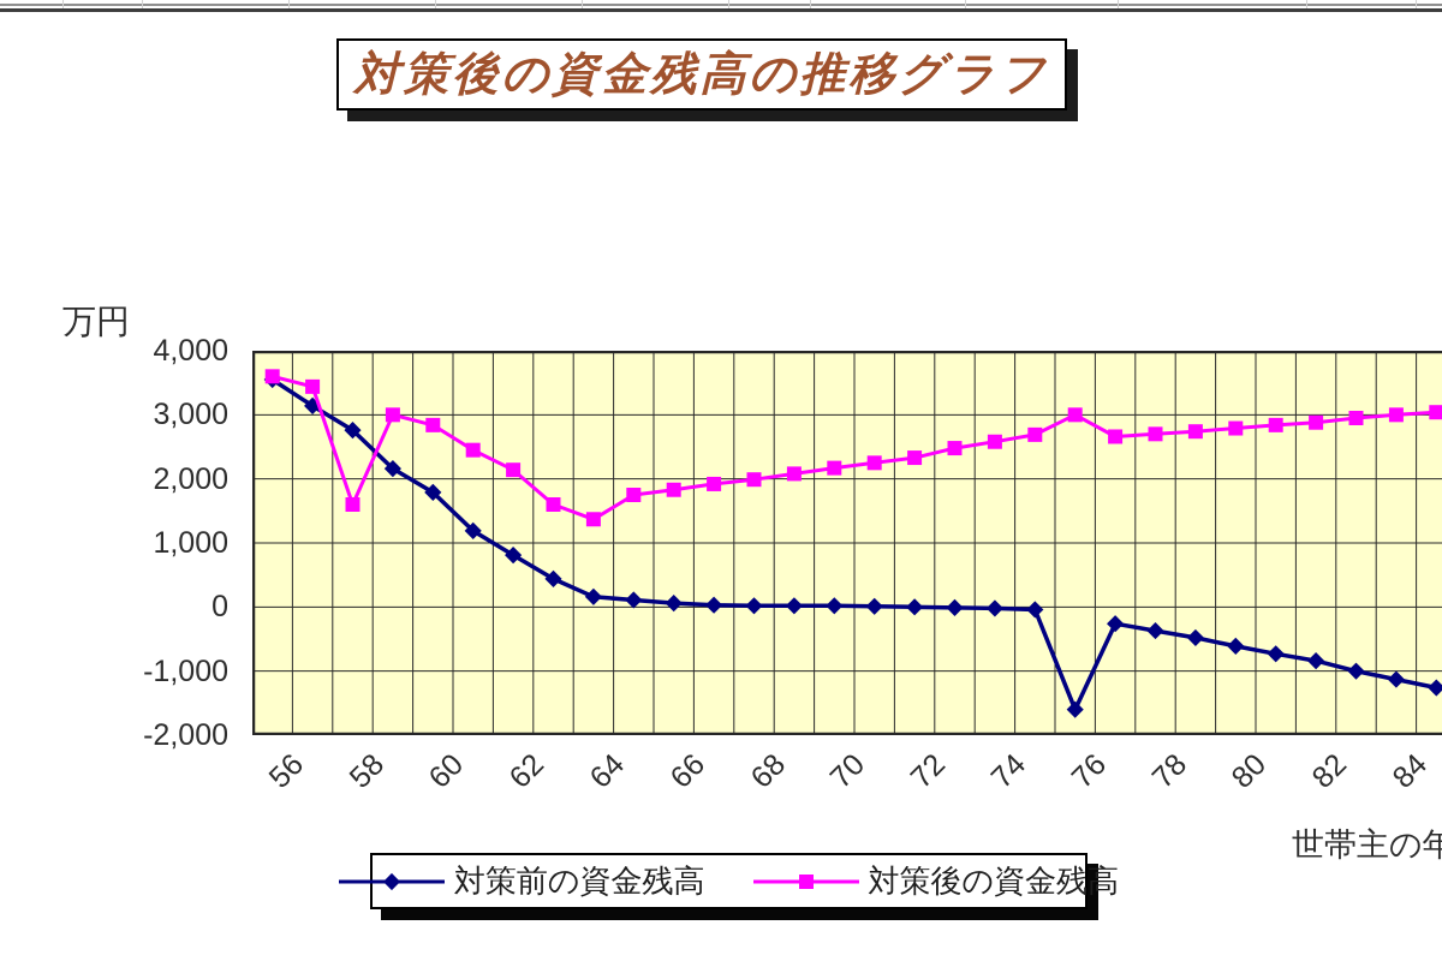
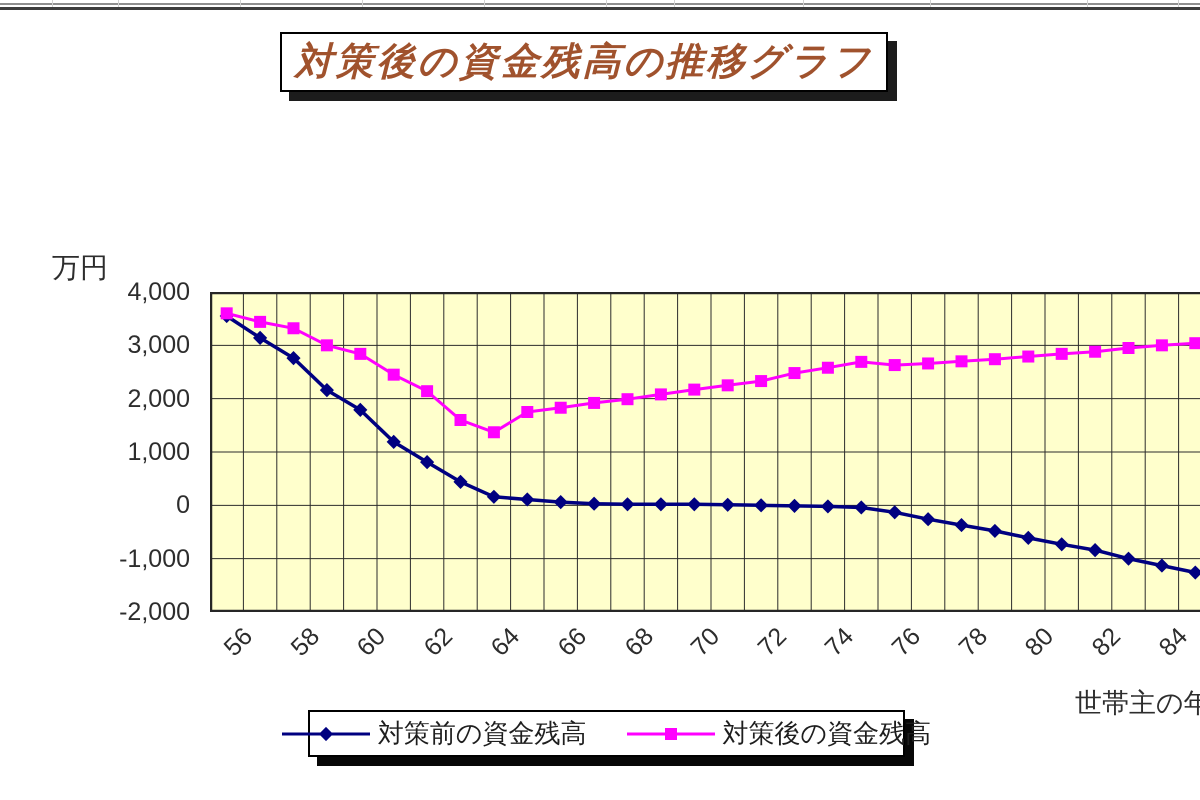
対策後の資金残高/58: 1600 -> 3300
対策前の資金残高/76: -1600 -> -100
対策後の資金残高/76: 3000 -> 2600
